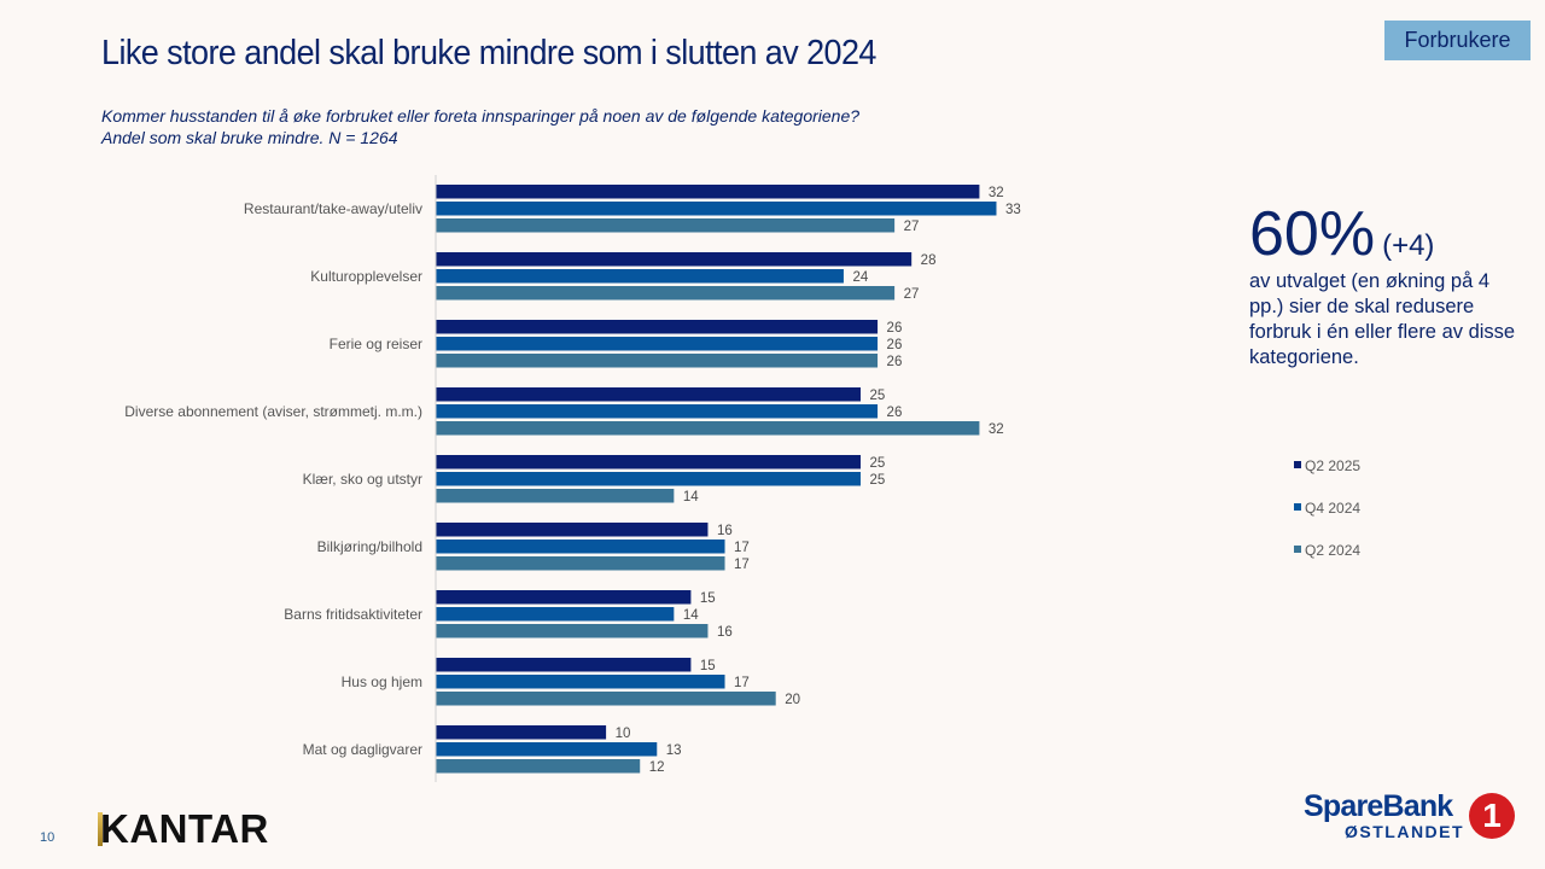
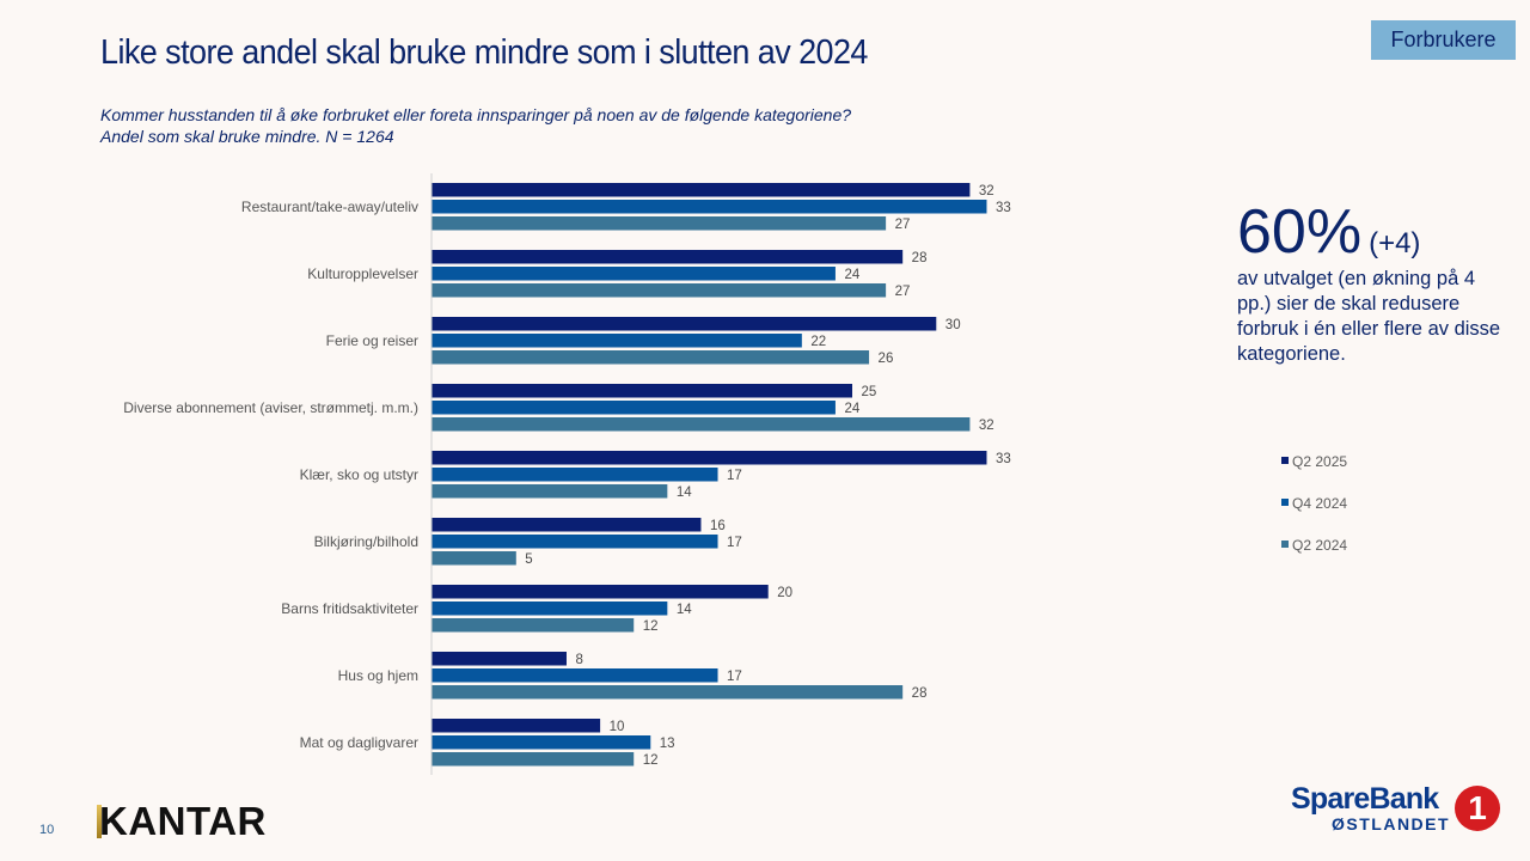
Q2 2025/Ferie og reiser: 26 -> 30
Q4 2024/Ferie og reiser: 26 -> 22
Q4 2024/Diverse abonnement (aviser, strømmetj. m.m.): 26 -> 24
Q2 2025/Klær, sko og utstyr: 25 -> 33
Q4 2024/Klær, sko og utstyr: 25 -> 17
Q2 2024/Bilkjøring/bilhold: 17 -> 5
Q2 2025/Barns fritidsaktiviteter: 15 -> 20
Q2 2024/Barns fritidsaktiviteter: 16 -> 12
Q2 2025/Hus og hjem: 15 -> 8
Q2 2024/Hus og hjem: 20 -> 28
